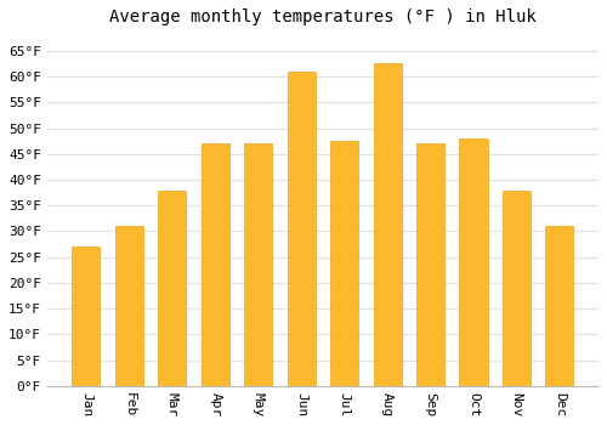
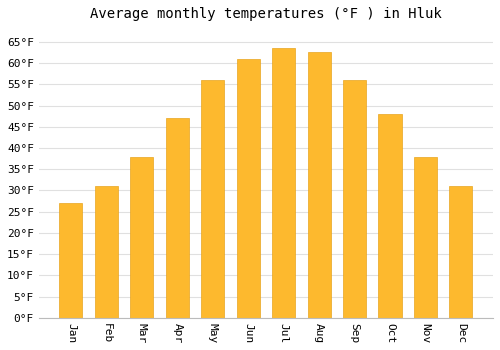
May: 47.0°F -> 56.0°F
Jul: 47.5°F -> 63.5°F
Sep: 47.0°F -> 56.0°F
